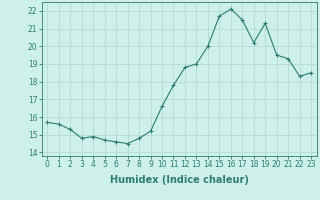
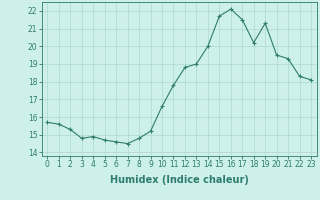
23: 18.5 -> 18.1
